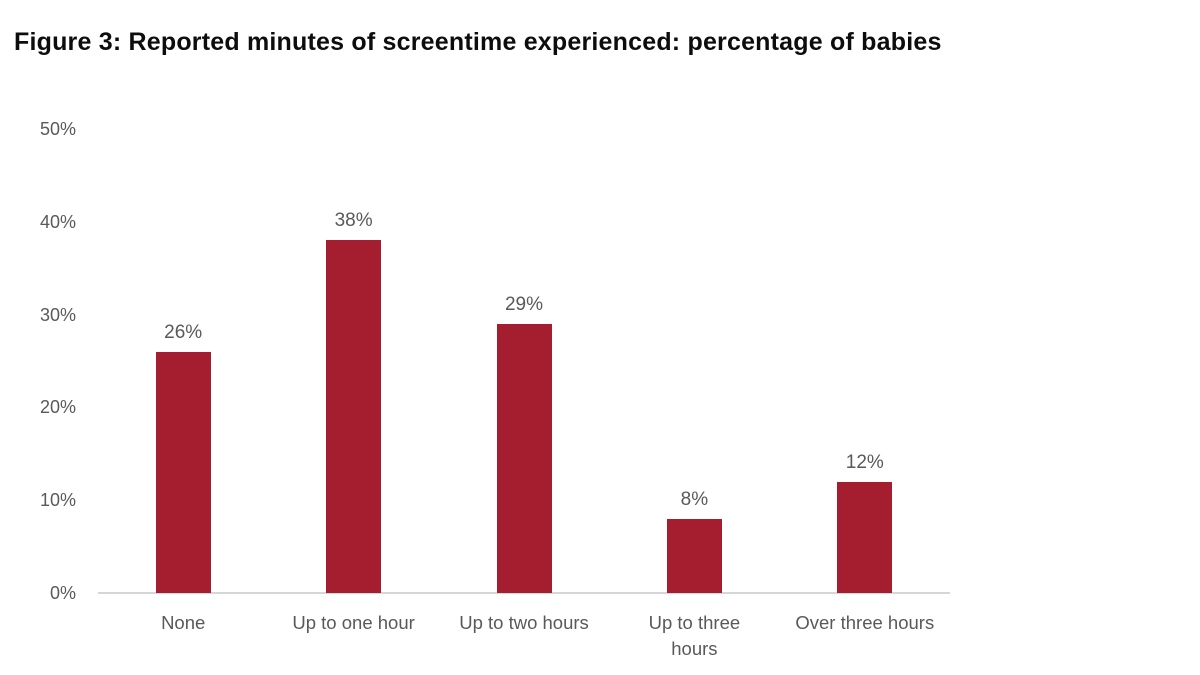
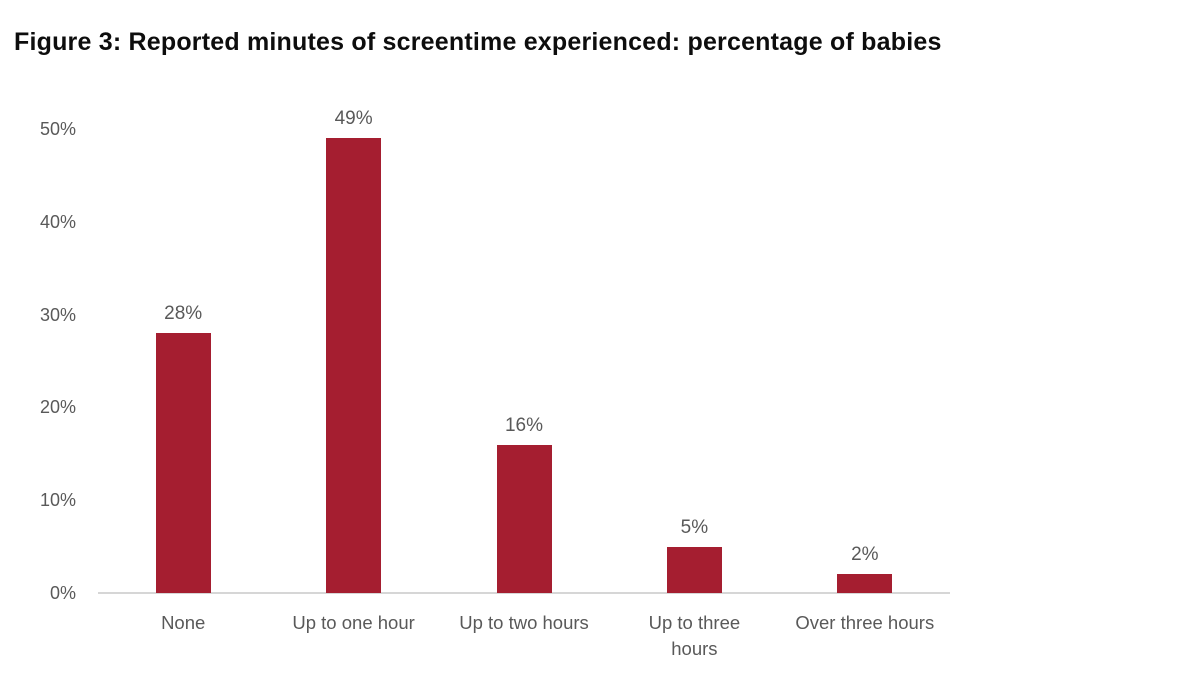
None: 26% -> 28%
Up to one hour: 38% -> 49%
Up to two hours: 29% -> 16%
Up to three hours: 8% -> 5%
Over three hours: 12% -> 2%
